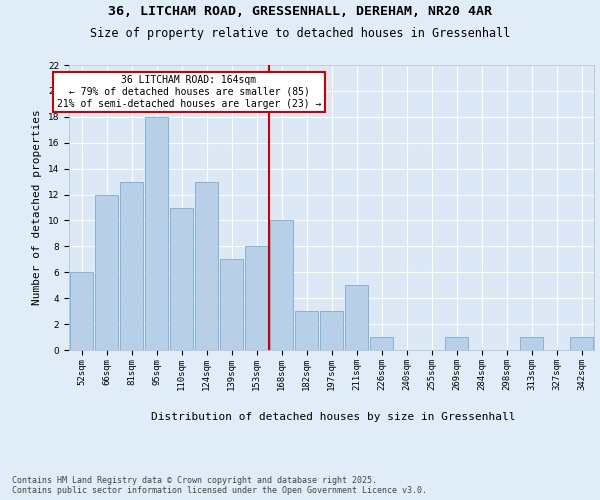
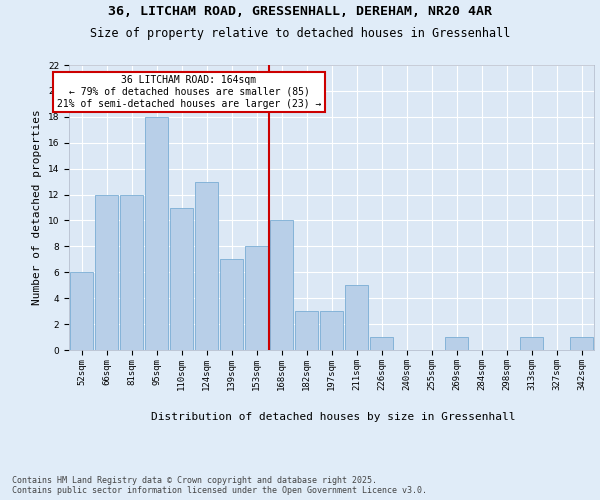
81sqm: 13 -> 12
